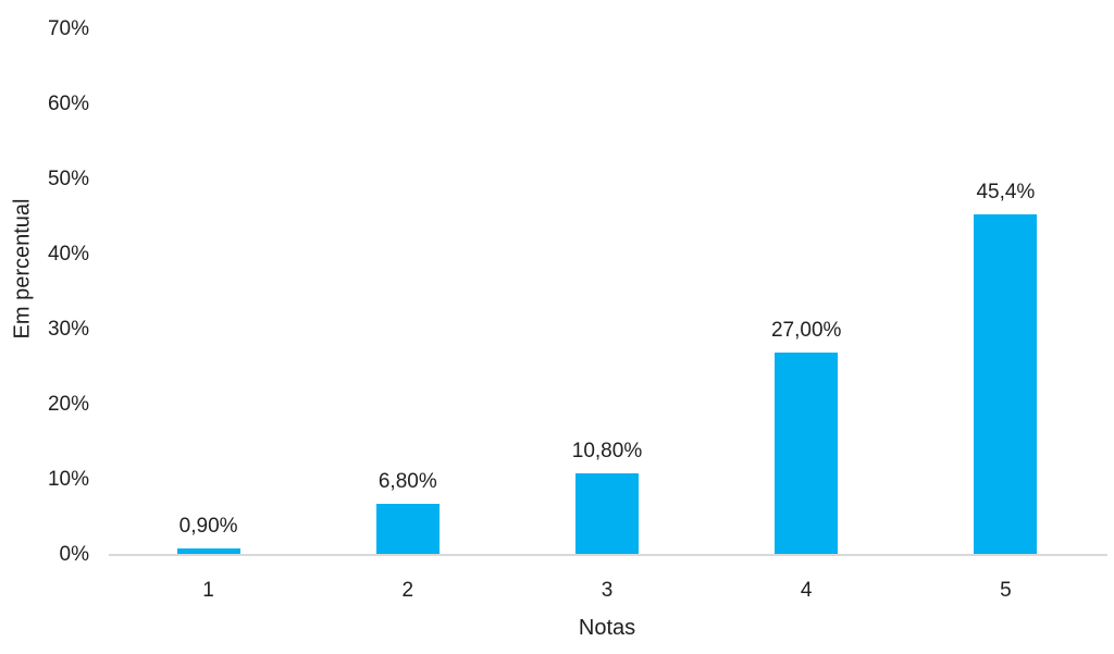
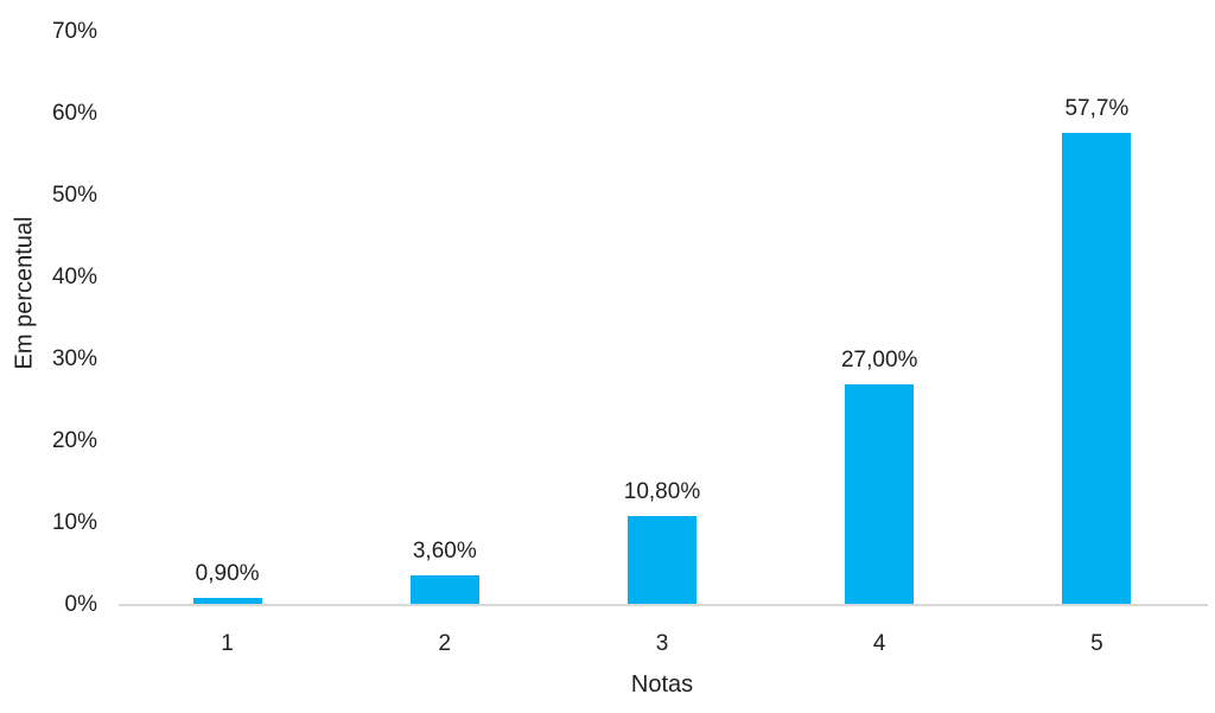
2: 6,80% -> 3,60%
5: 45,4% -> 57,7%
